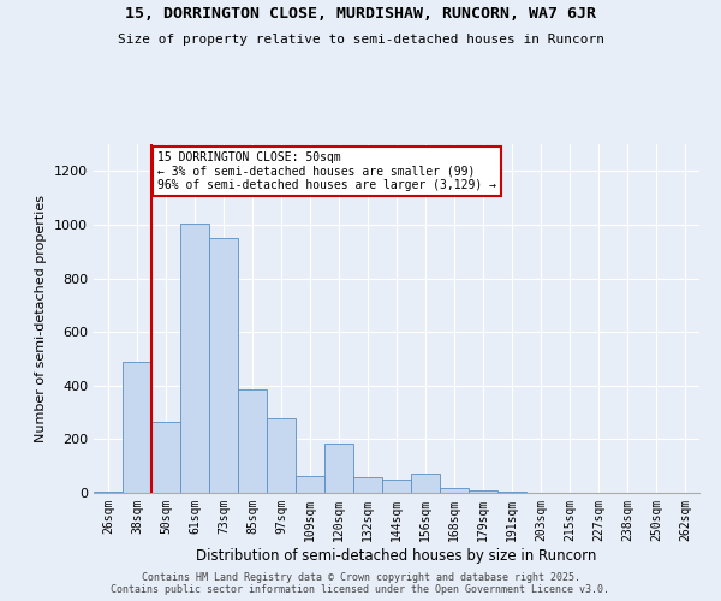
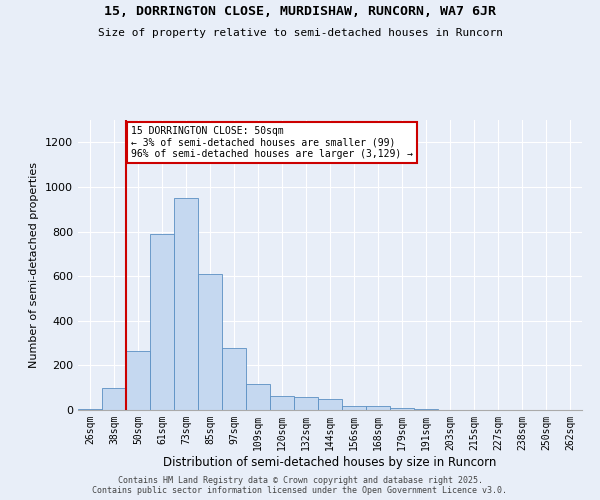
38sqm: 490 -> 100
61sqm: 1005 -> 790
85sqm: 385 -> 610
109sqm: 65 -> 115
120sqm: 185 -> 65
156sqm: 70 -> 20
